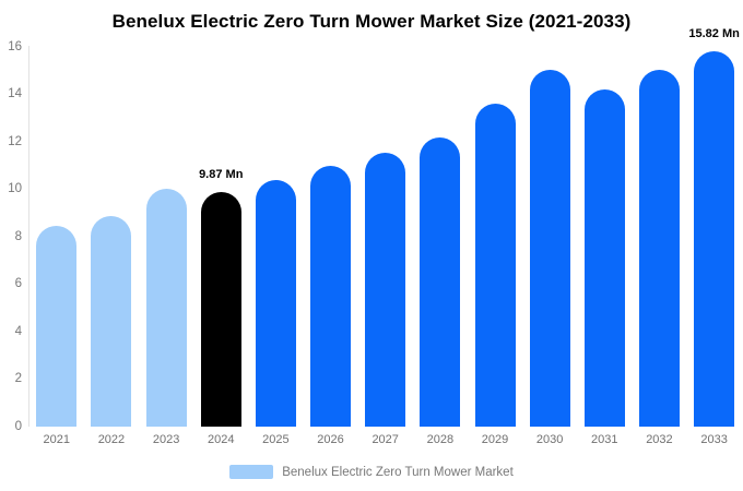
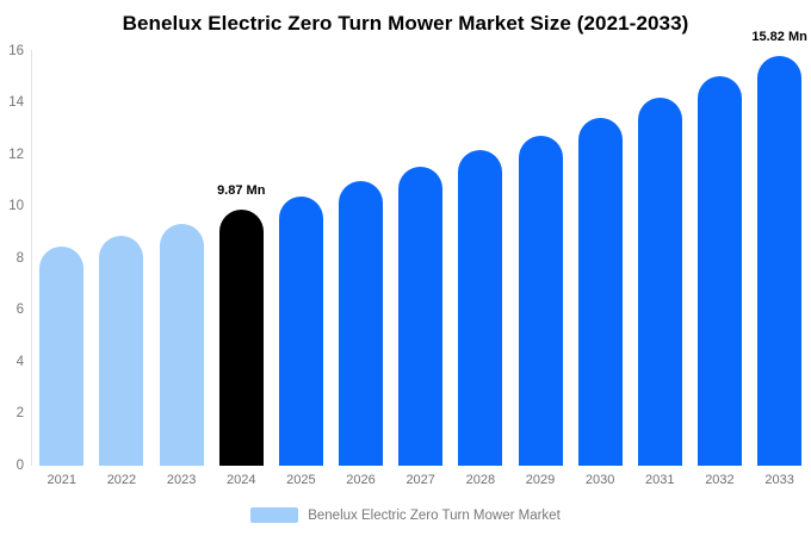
2023: 10.0 -> 9.3
2029: 13.6 -> 12.7
2030: 15.0 -> 13.4
